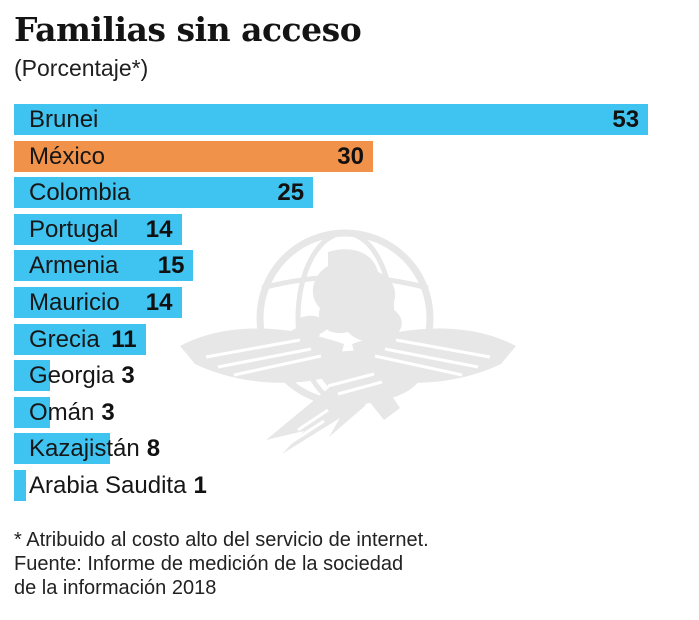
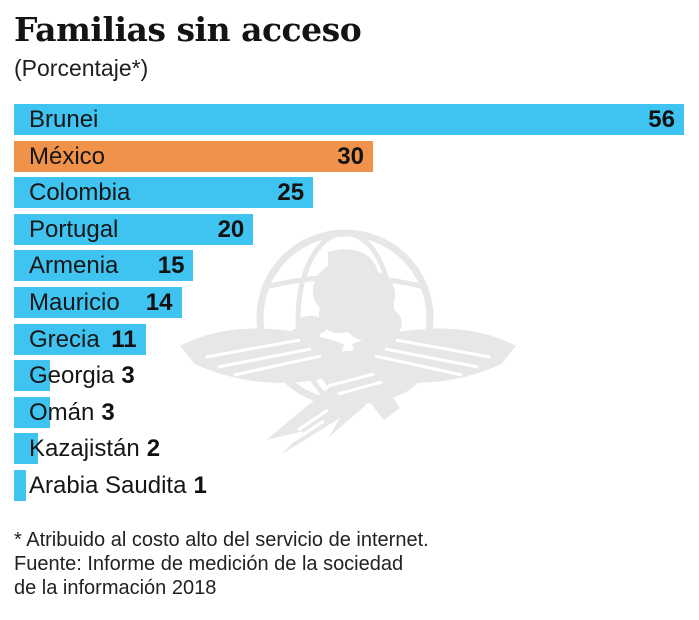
Brunei: 53 -> 56
Portugal: 14 -> 20
Kazajistán: 8 -> 2
